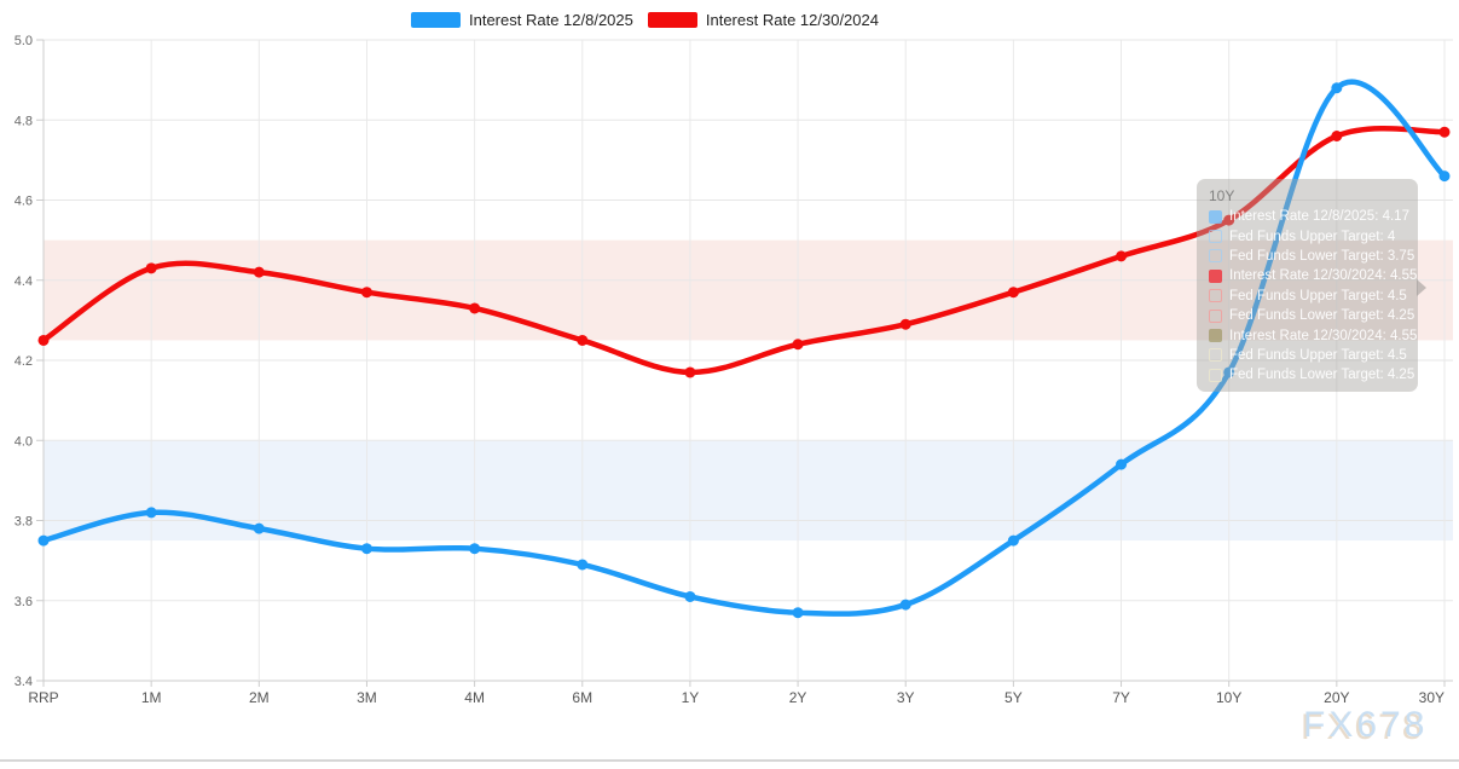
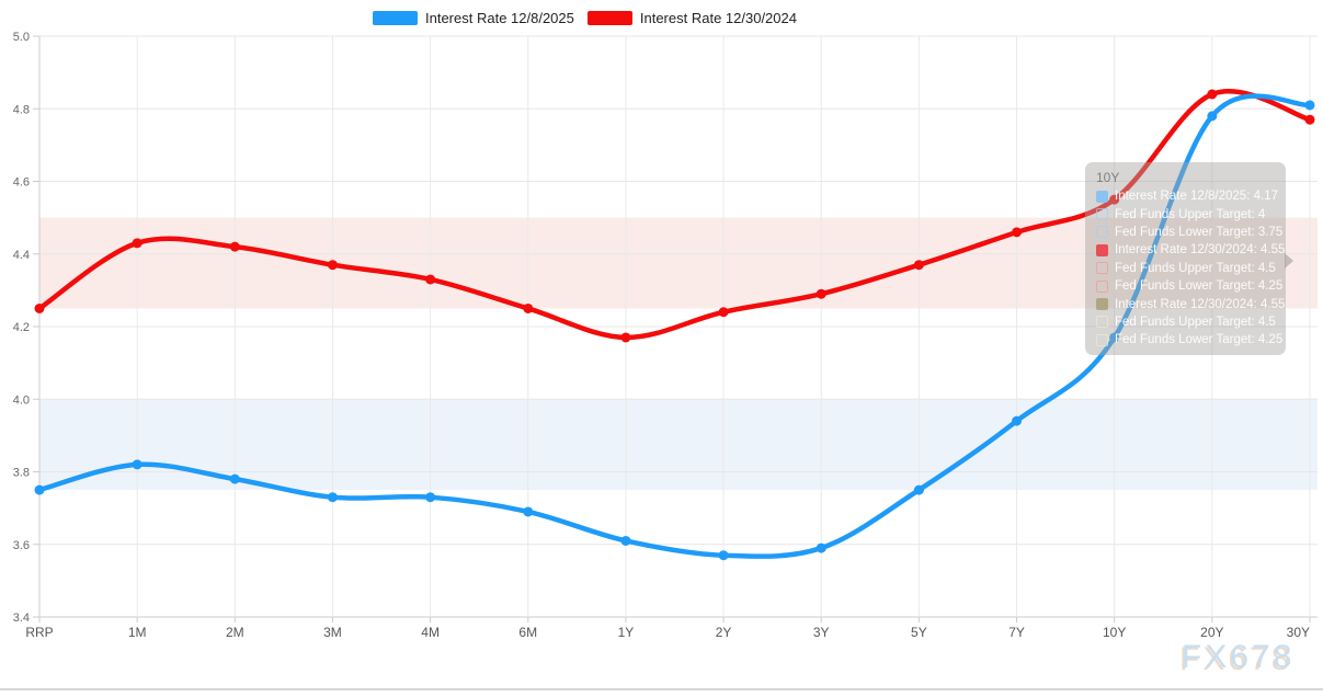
Interest Rate 12/8/2025/20Y: 4.88 -> 4.78
Interest Rate 12/30/2024/20Y: 4.76 -> 4.84
Interest Rate 12/8/2025/30Y: 4.66 -> 4.81
